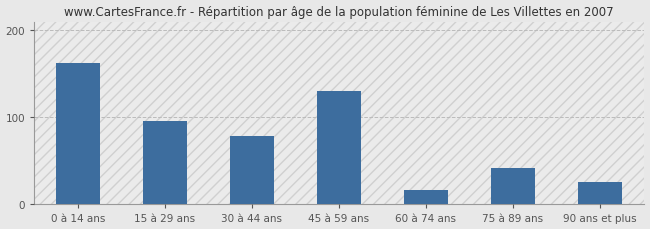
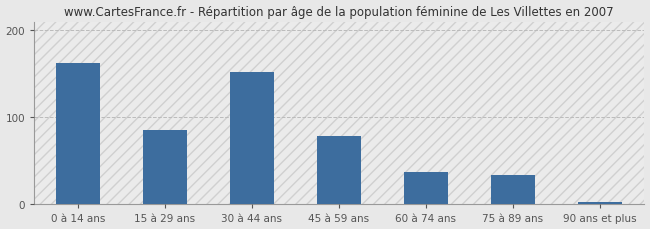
15 à 29 ans: 96 -> 85
30 à 44 ans: 78 -> 152
45 à 59 ans: 130 -> 78
60 à 74 ans: 16 -> 37
75 à 89 ans: 42 -> 34
90 ans et plus: 26 -> 3
